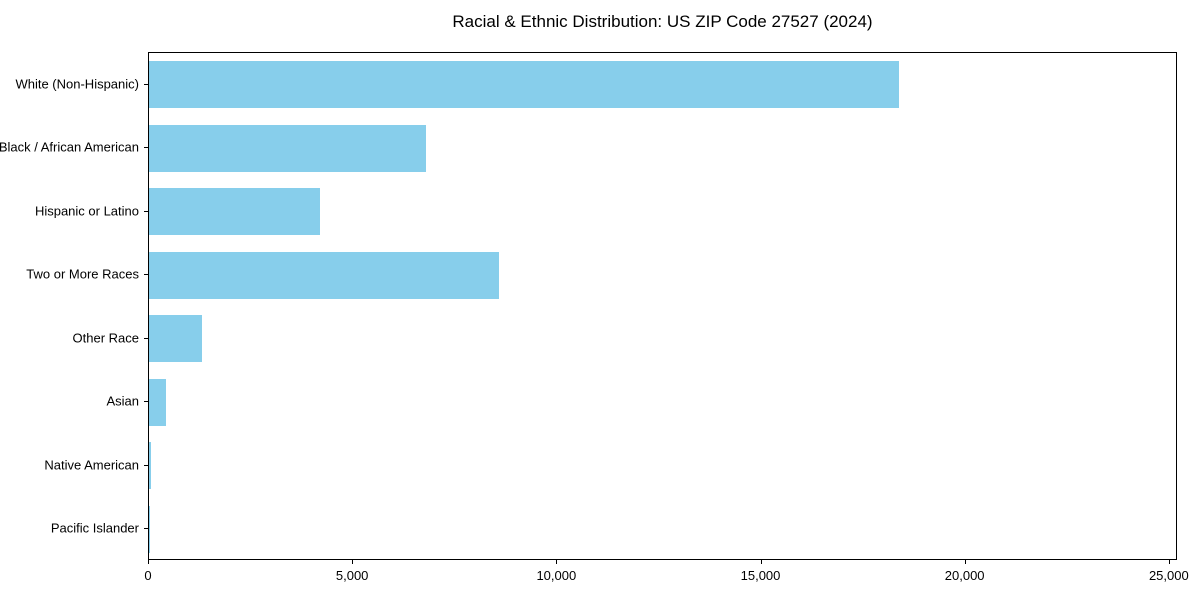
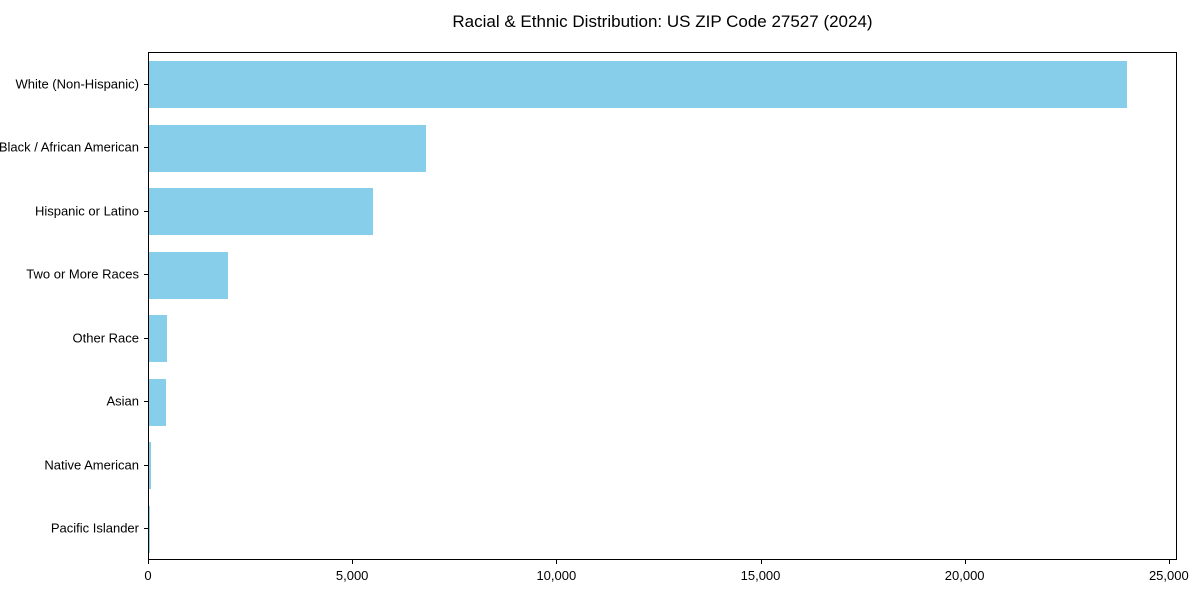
White (Non-Hispanic): 18400 -> 24000
Hispanic or Latino: 4200 -> 5500
Two or More Races: 8600 -> 2000
Other Race: 1300 -> 400
